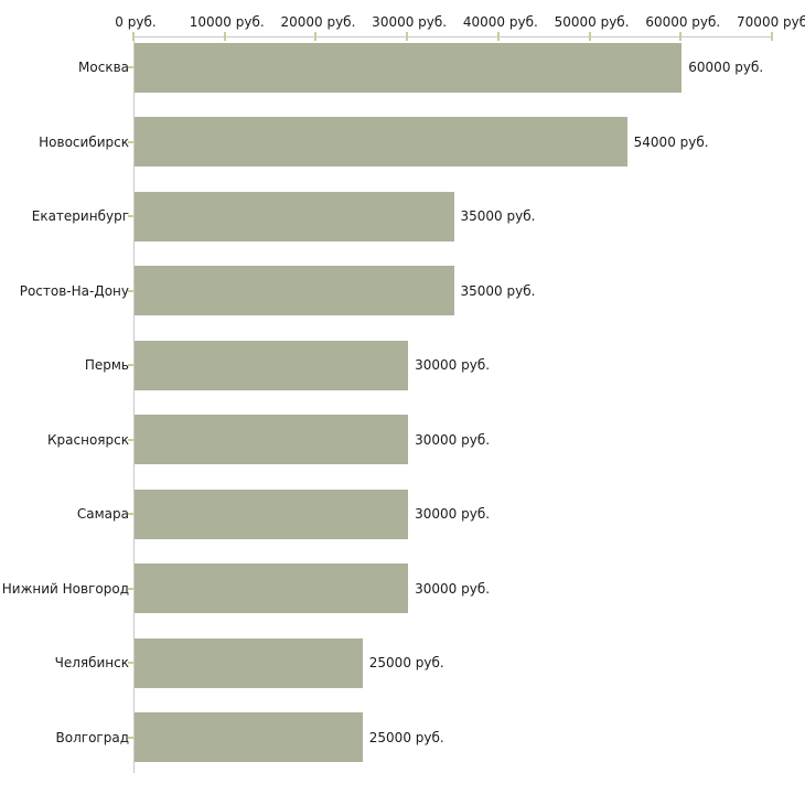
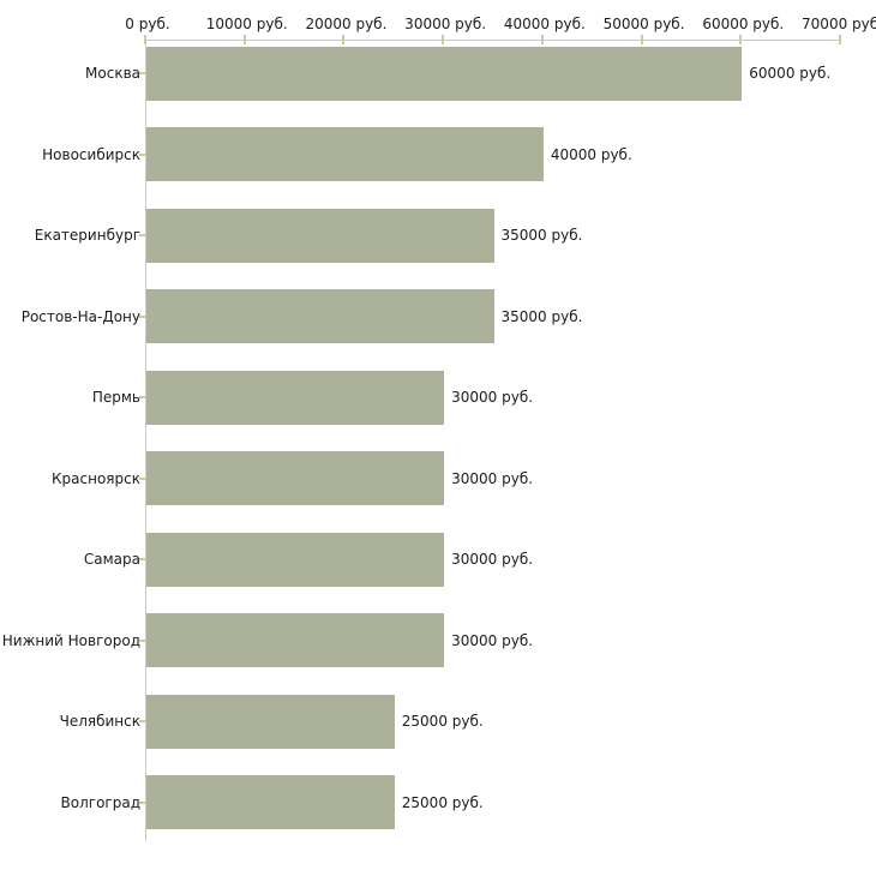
Новосибирск: 54000 -> 40000
